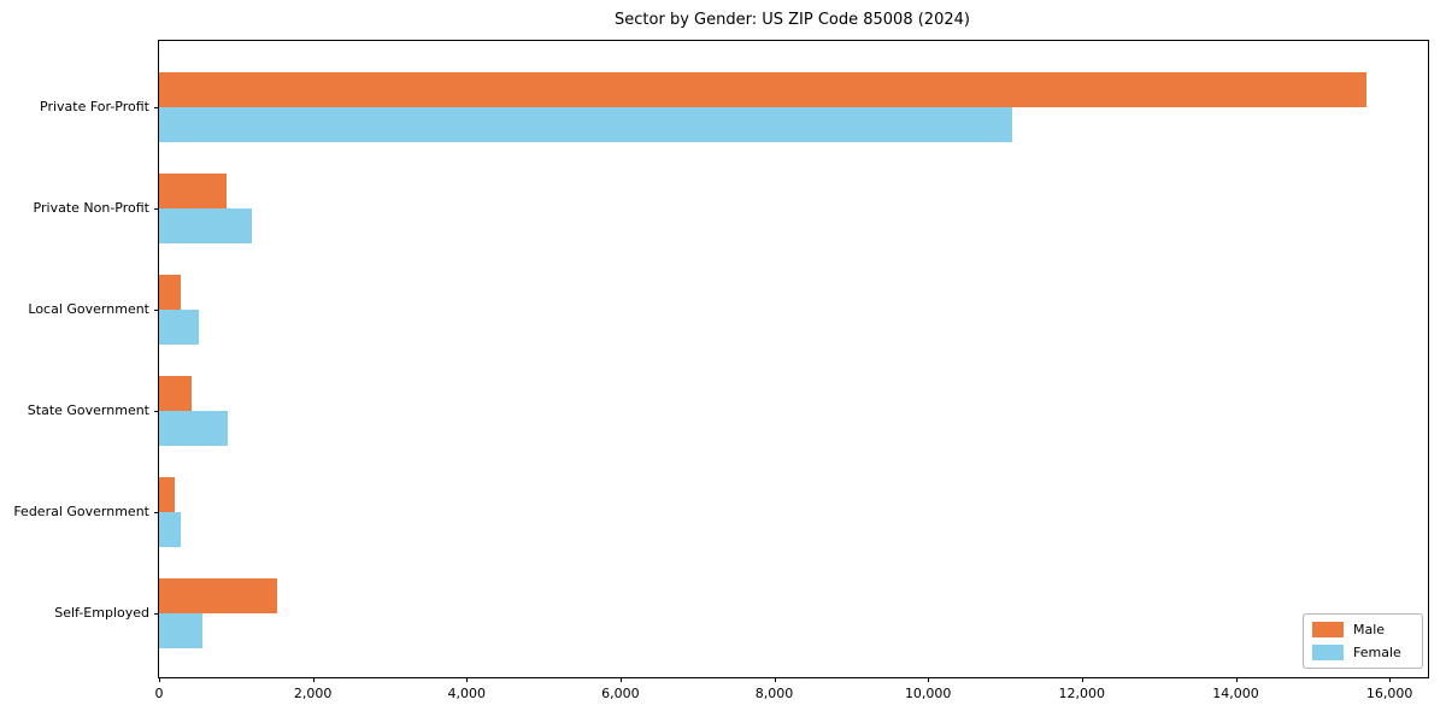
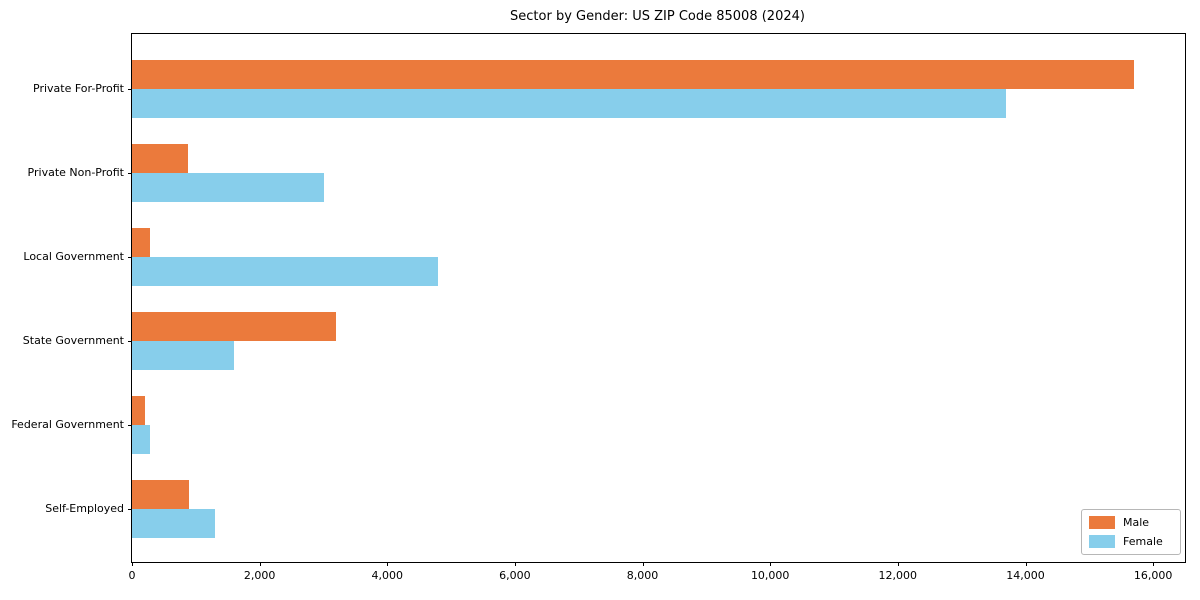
Female/Private For-Profit: 11100 -> 13700
Female/Private Non-Profit: 1200 -> 3000
Female/Local Government: 500 -> 4800
Male/State Government: 400 -> 3200
Female/State Government: 900 -> 1600
Male/Self-Employed: 1500 -> 900
Female/Self-Employed: 600 -> 1300
